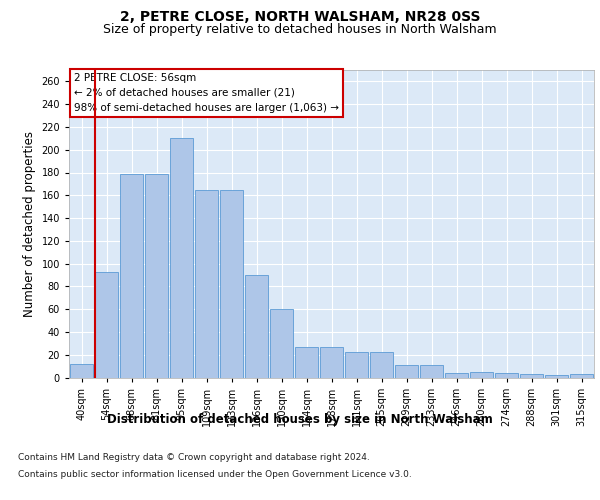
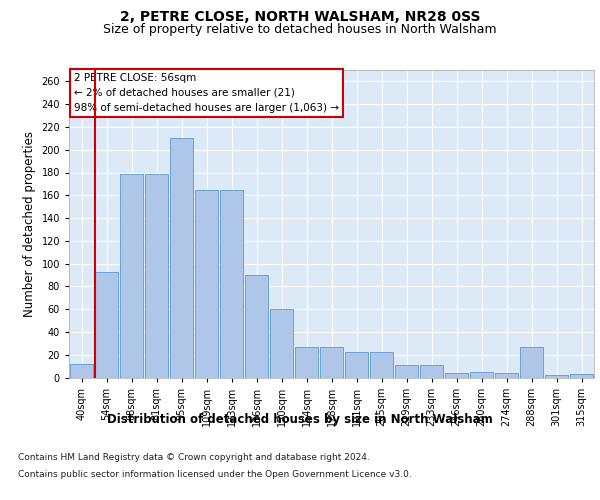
288sqm: 3 -> 27
